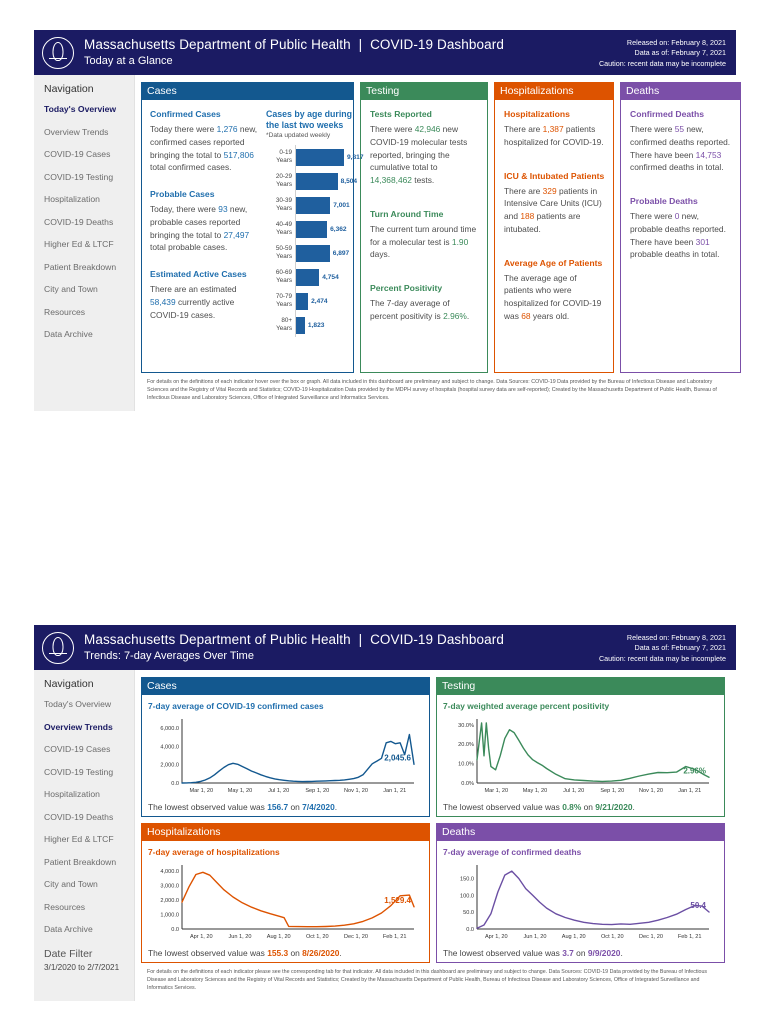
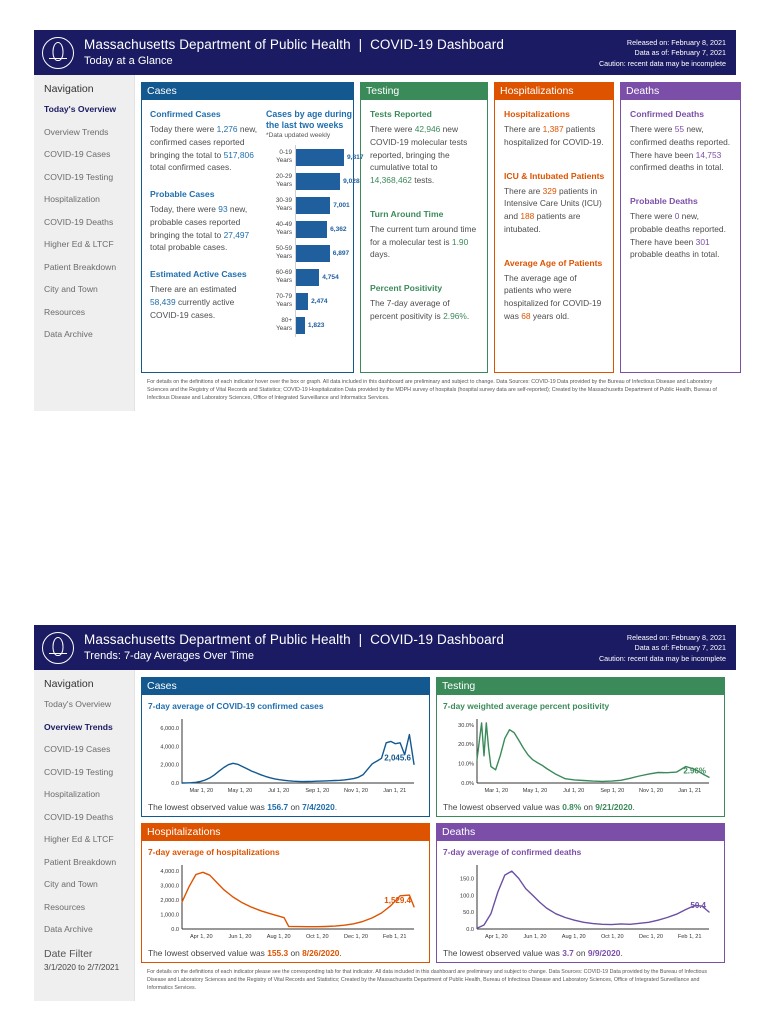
Cases by age during the last two weeks/20-29 Years: 8,504 -> 9,028
